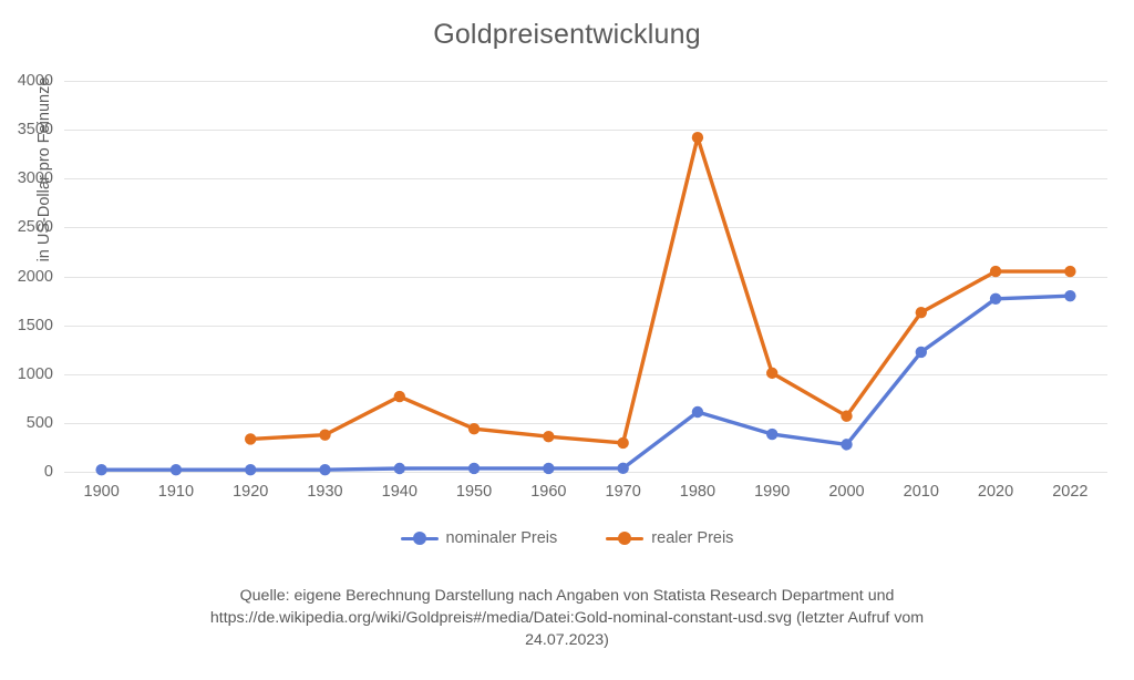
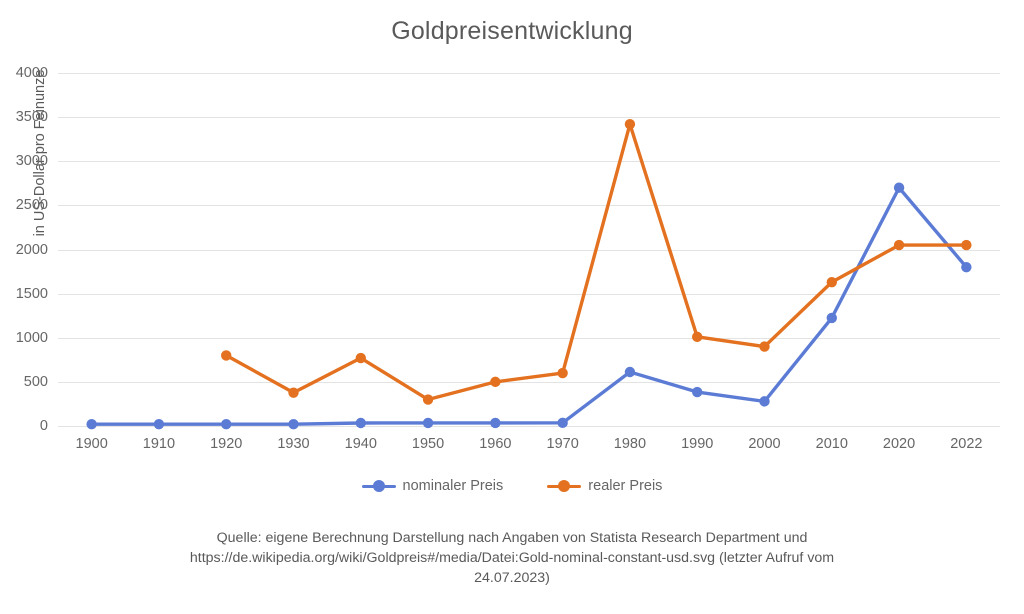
realer Preis/1920: 300 -> 800
realer Preis/1950: 400 -> 300
realer Preis/1960: 400 -> 500
realer Preis/1970: 300 -> 600
realer Preis/2000: 600 -> 900
nominaler Preis/2020: 1800 -> 2700
